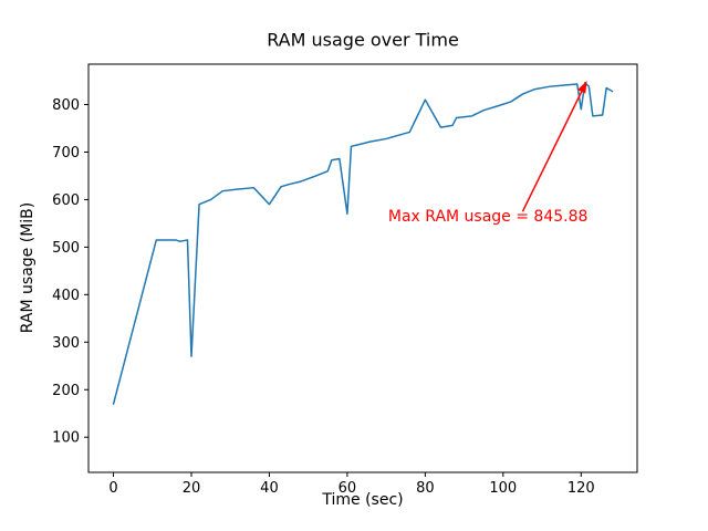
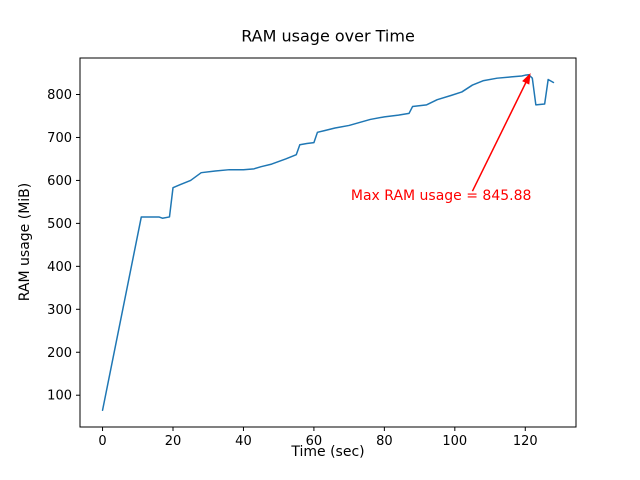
0: 170 -> 60
20: 270 -> 580
40: 590 -> 620
60: 570 -> 690
80: 810 -> 750
120: 790 -> 840
